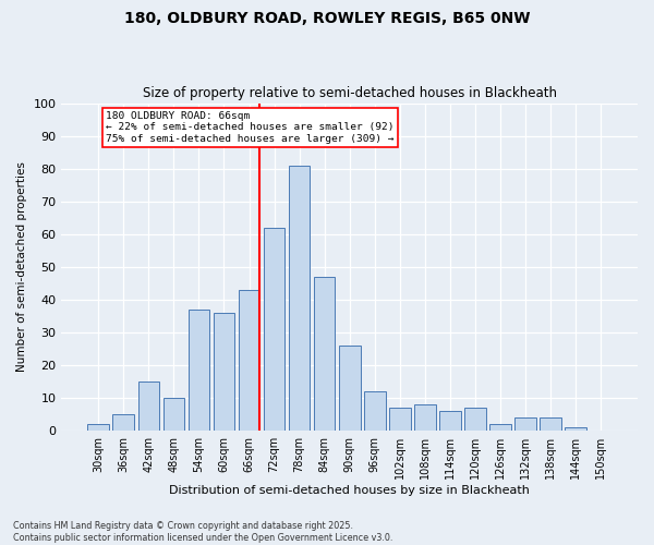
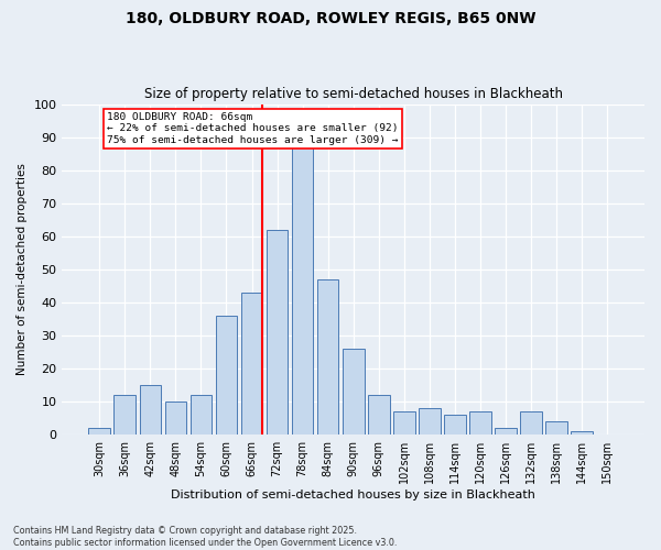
36sqm: 5 -> 12
54sqm: 37 -> 12
78sqm: 81 -> 87
132sqm: 4 -> 7
